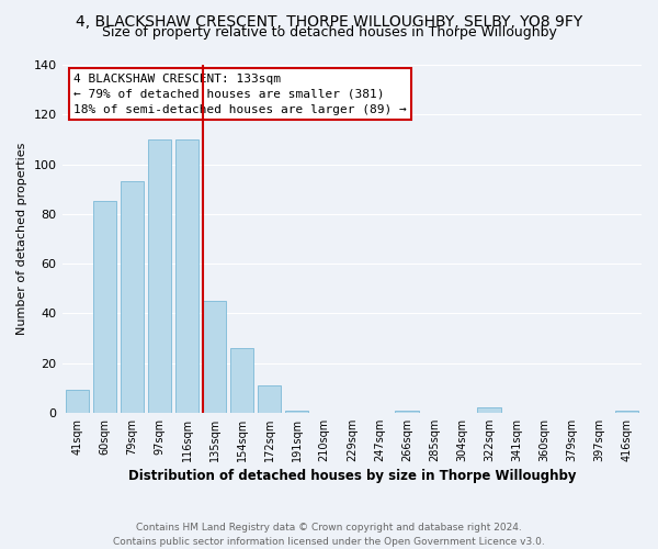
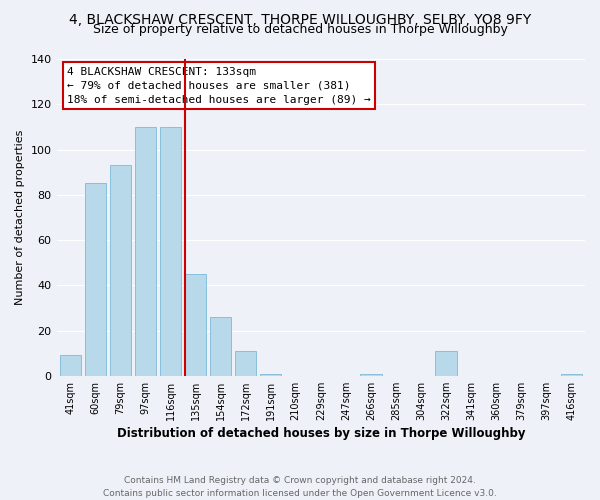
322sqm: 2 -> 11
